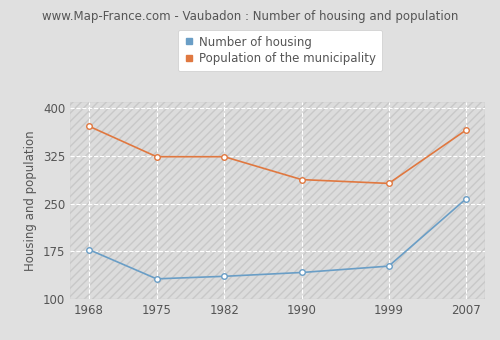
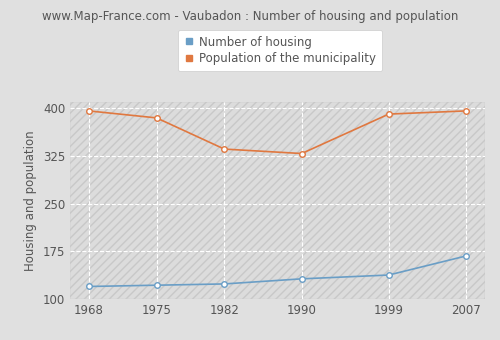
Number of housing/1968: 178 -> 120
Population of the municipality/1968: 372 -> 396
Number of housing/1975: 132 -> 122
Population of the municipality/1975: 324 -> 385
Number of housing/1982: 136 -> 124
Population of the municipality/1982: 324 -> 336
Number of housing/1990: 142 -> 132
Population of the municipality/1990: 288 -> 329
Number of housing/1999: 152 -> 138
Population of the municipality/1999: 282 -> 391
Number of housing/2007: 258 -> 168
Population of the municipality/2007: 366 -> 396
